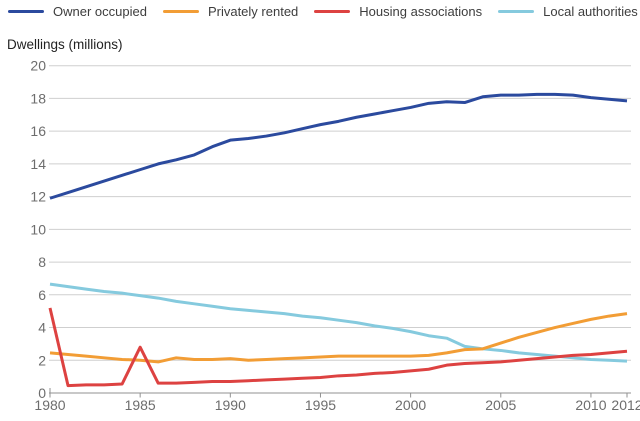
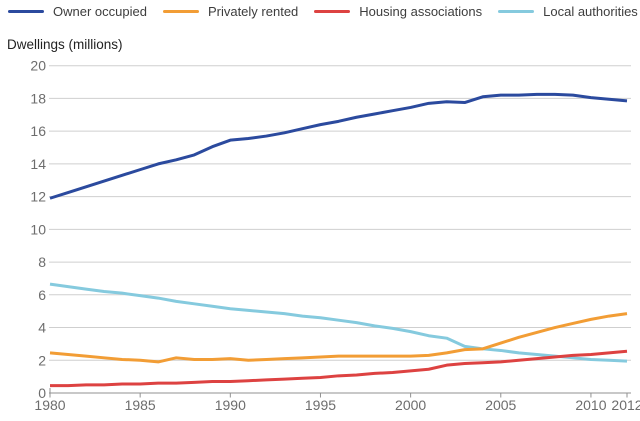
Housing associations/1980: 5.2 -> 0.5
Housing associations/1985: 2.8 -> 0.6
